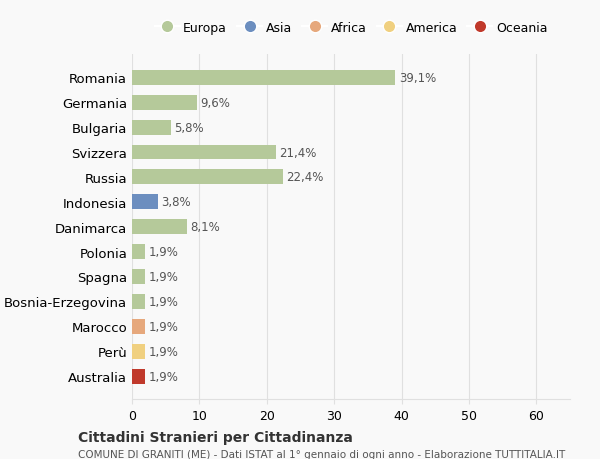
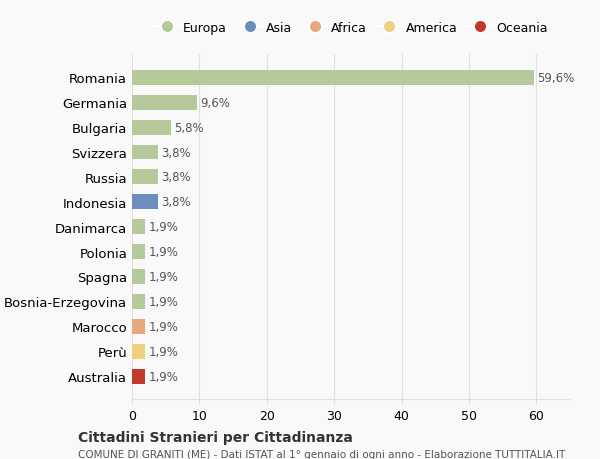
Romania: 39,1% -> 59,6%
Svizzera: 21,4% -> 3,8%
Russia: 22,4% -> 3,8%
Danimarca: 8,1% -> 1,9%
